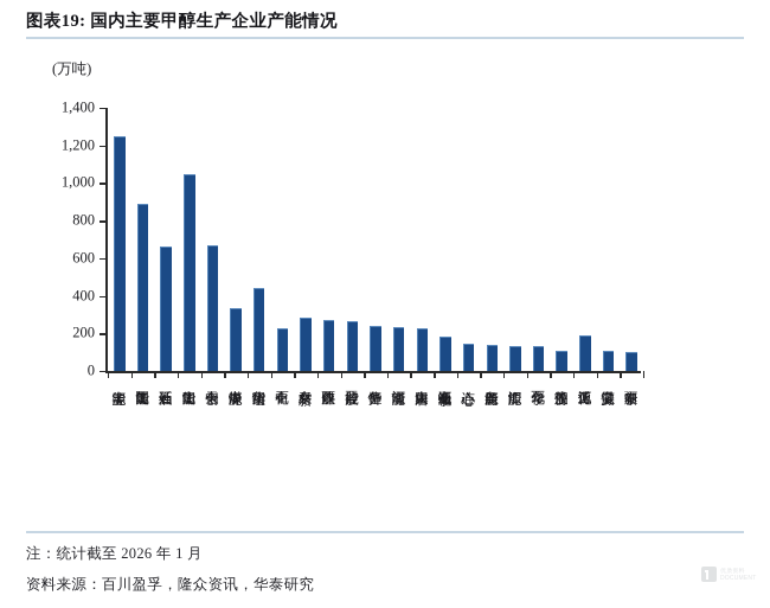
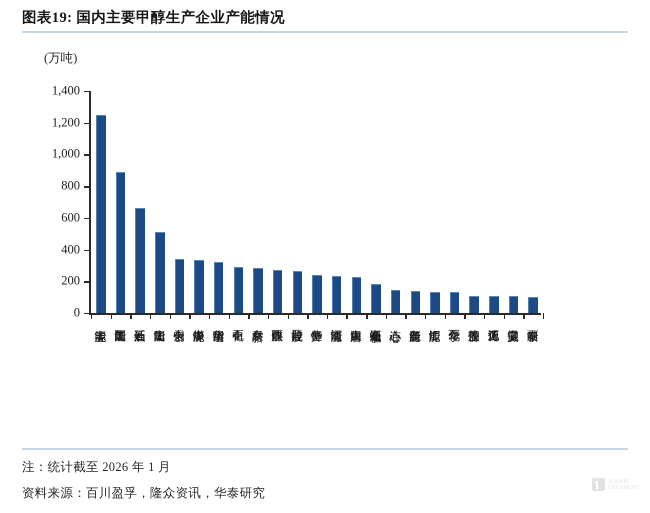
山能集团: 1050 -> 510
中天合创: 670 -> 340
华谊集团: 440 -> 320
中石化: 230 -> 290
博源化工: 190 -> 110
